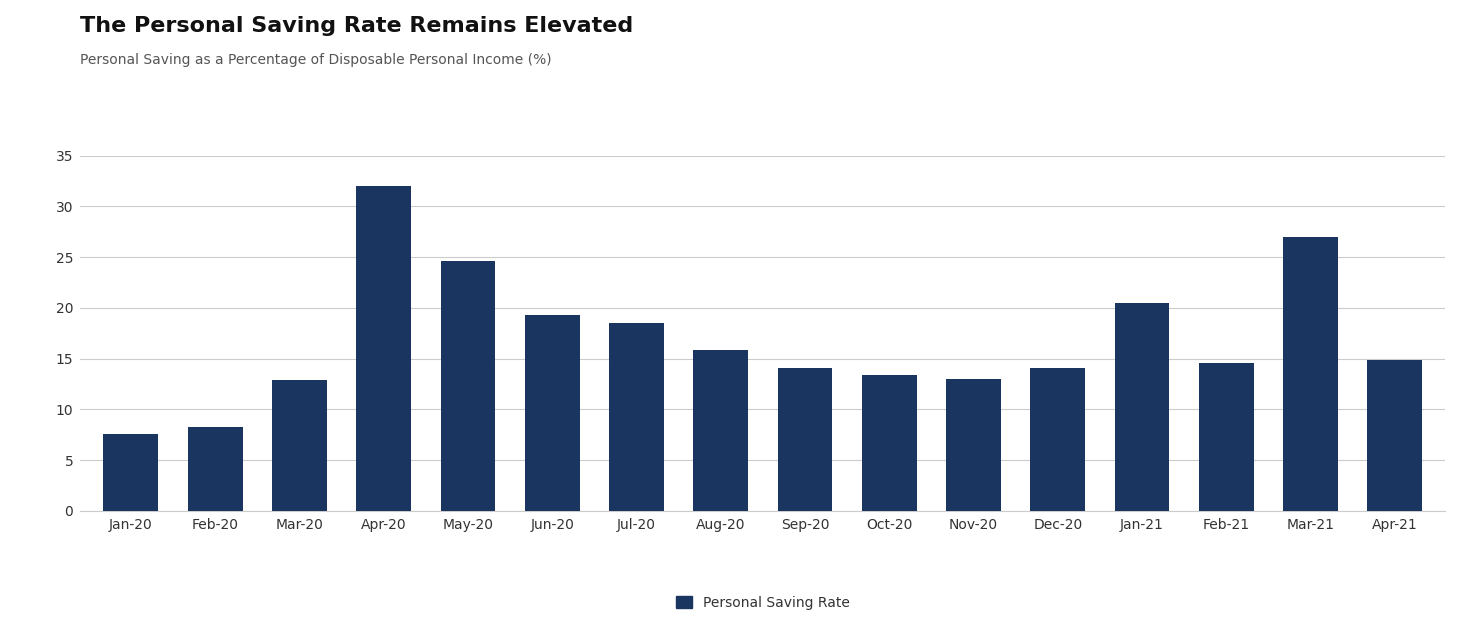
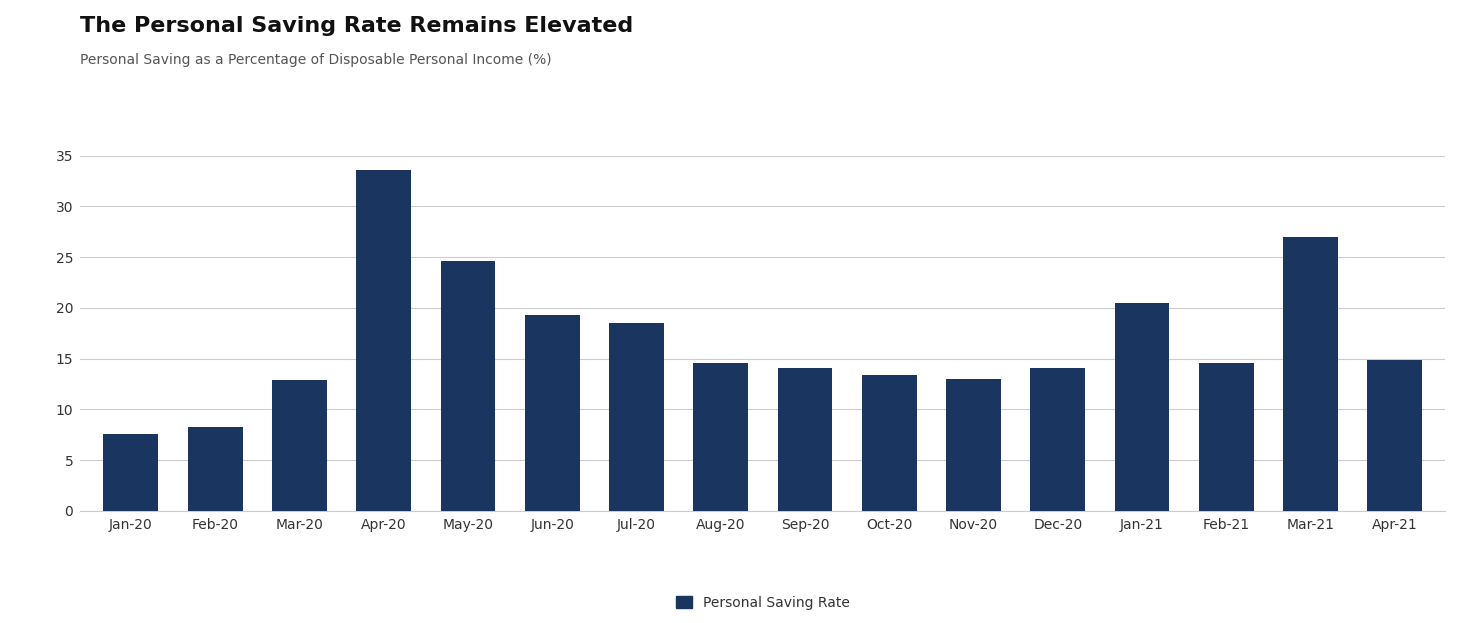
Apr-20: 32.0 -> 33.6
Aug-20: 15.9 -> 14.6
